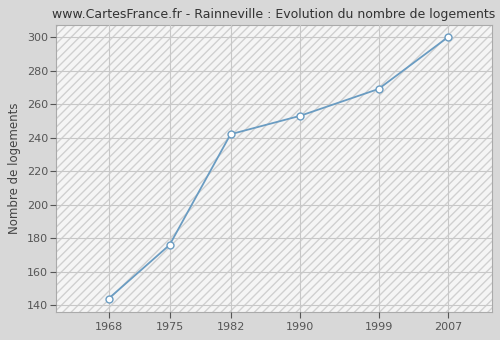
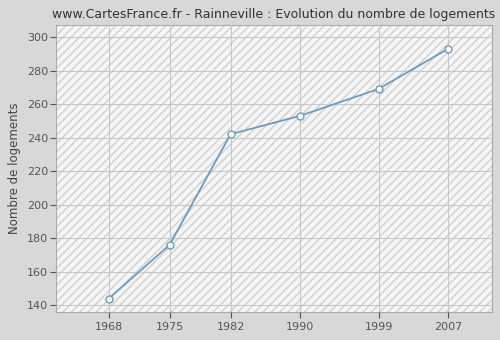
2007: 300 -> 293
